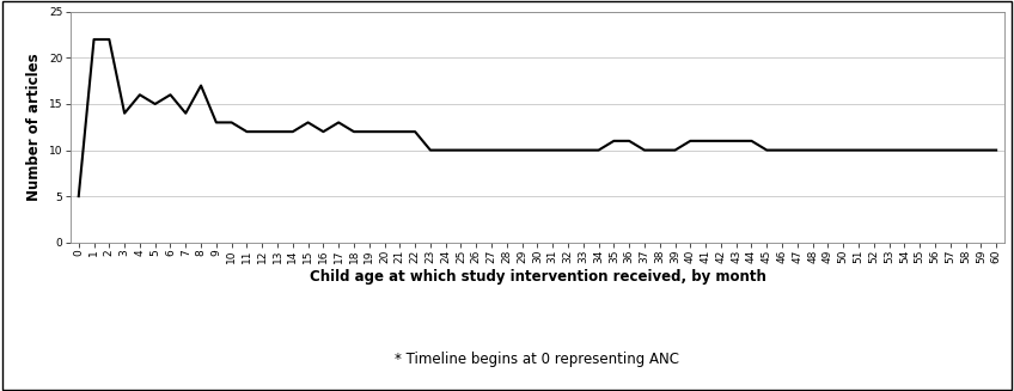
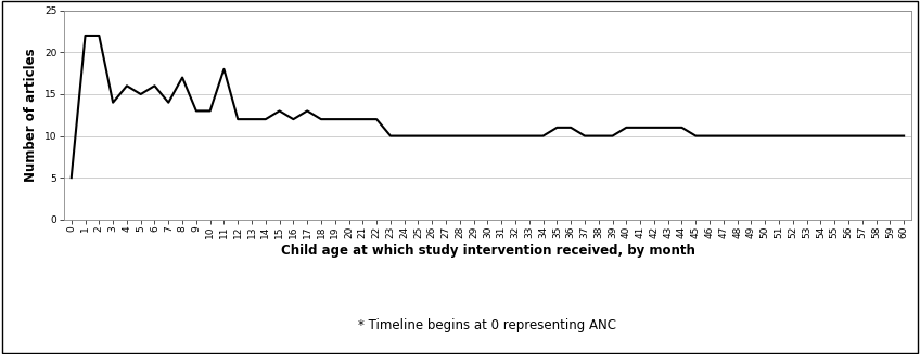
11: 12 -> 18
